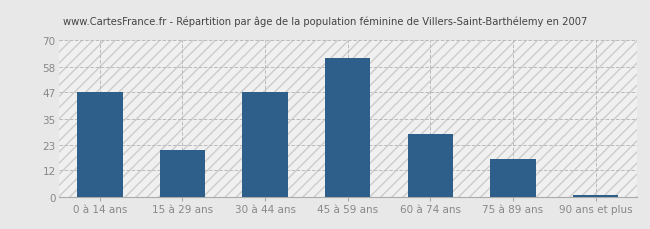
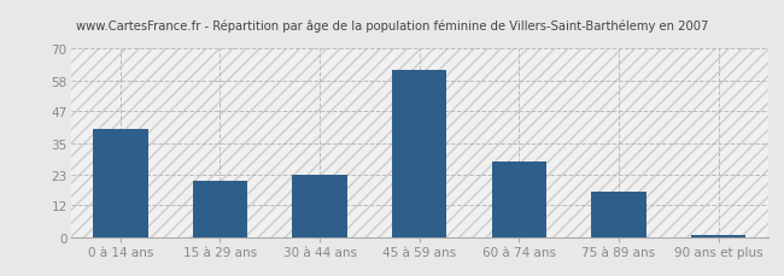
0 à 14 ans: 47 -> 40
30 à 44 ans: 47 -> 23
